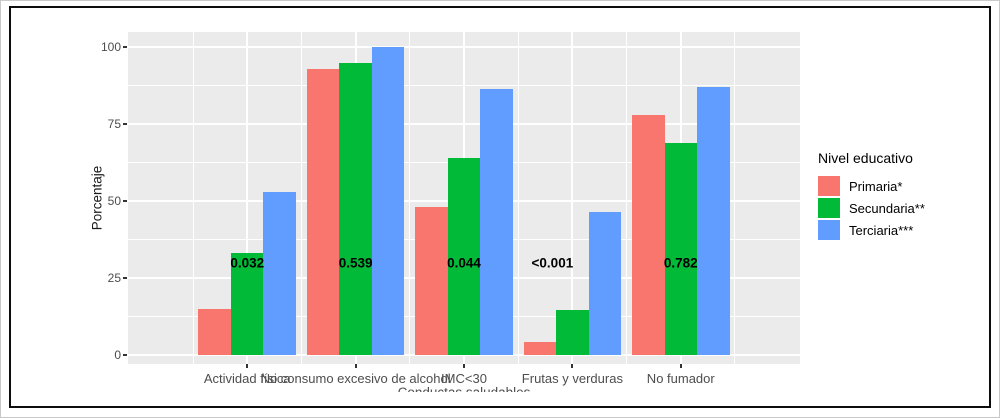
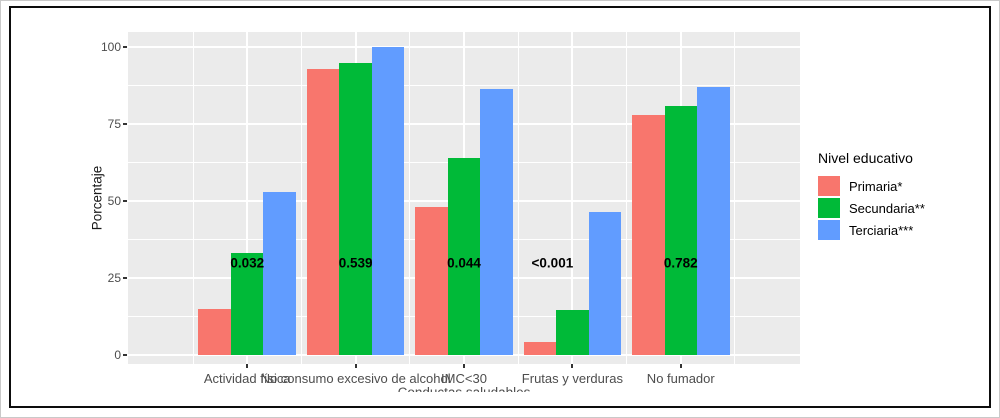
Secundaria**/No fumador: 69 -> 81
